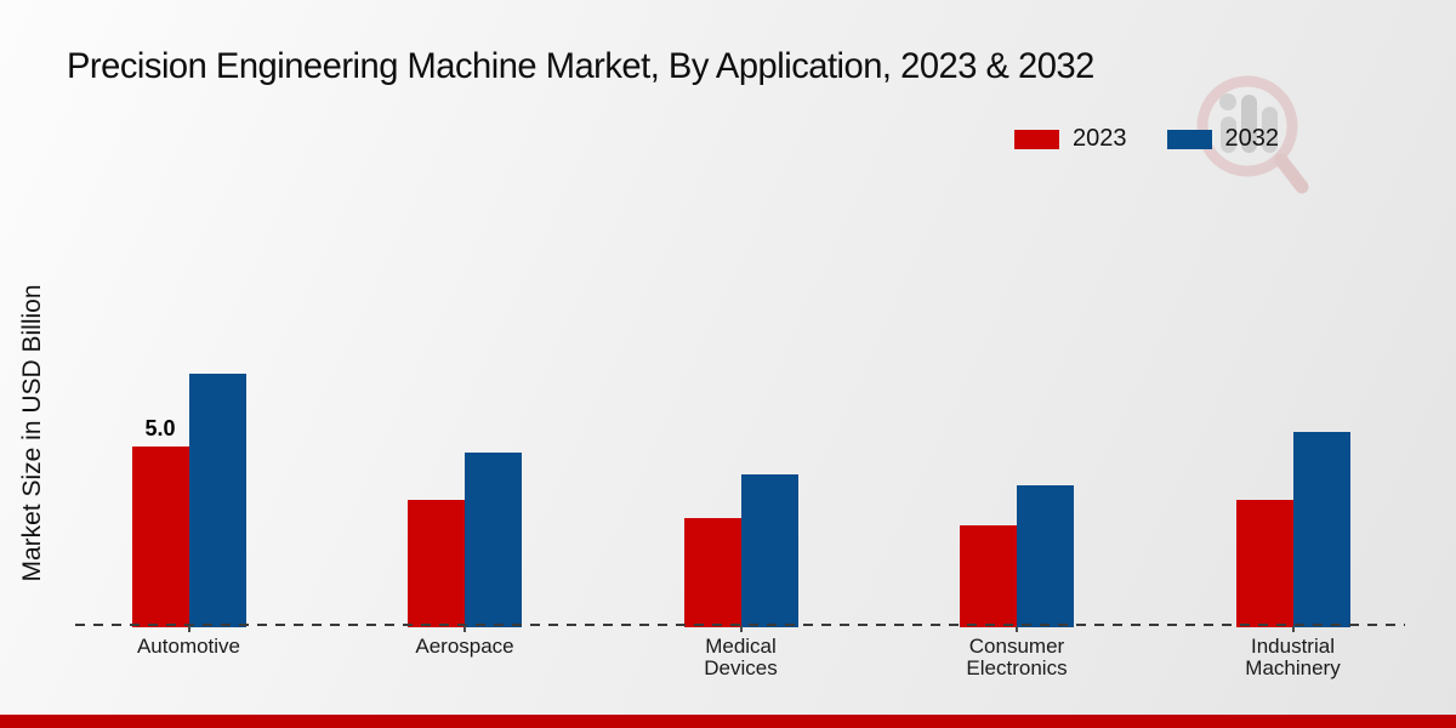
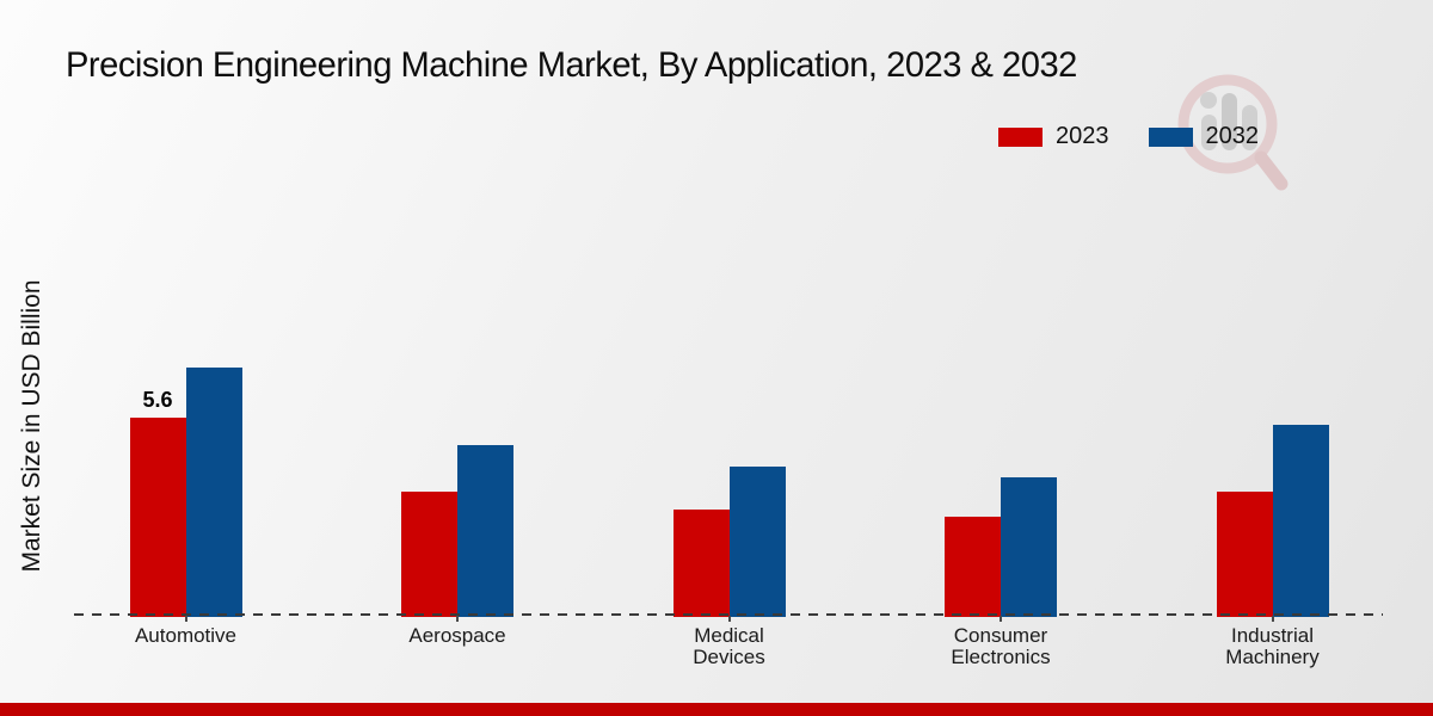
2023/Automotive: 5.0 -> 5.6
